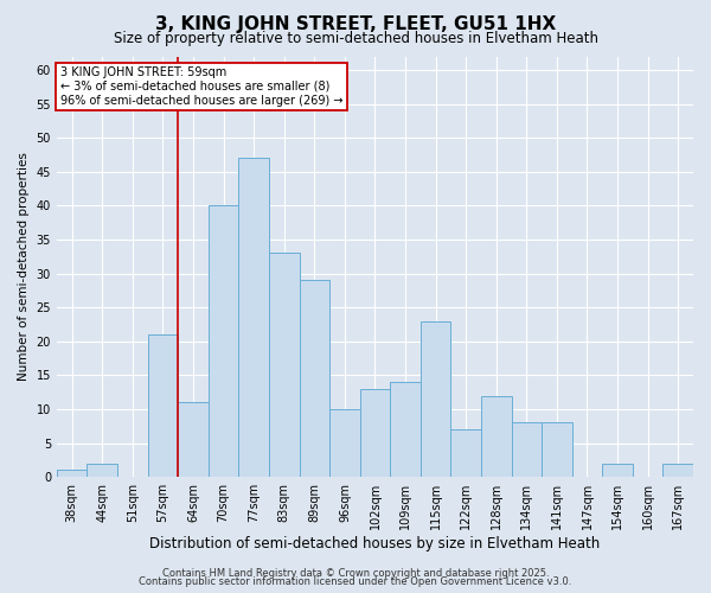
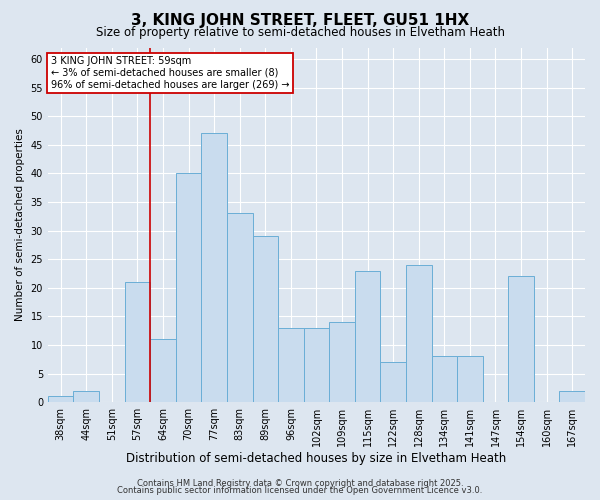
96sqm: 10 -> 13
128sqm: 12 -> 24
154sqm: 2 -> 22
